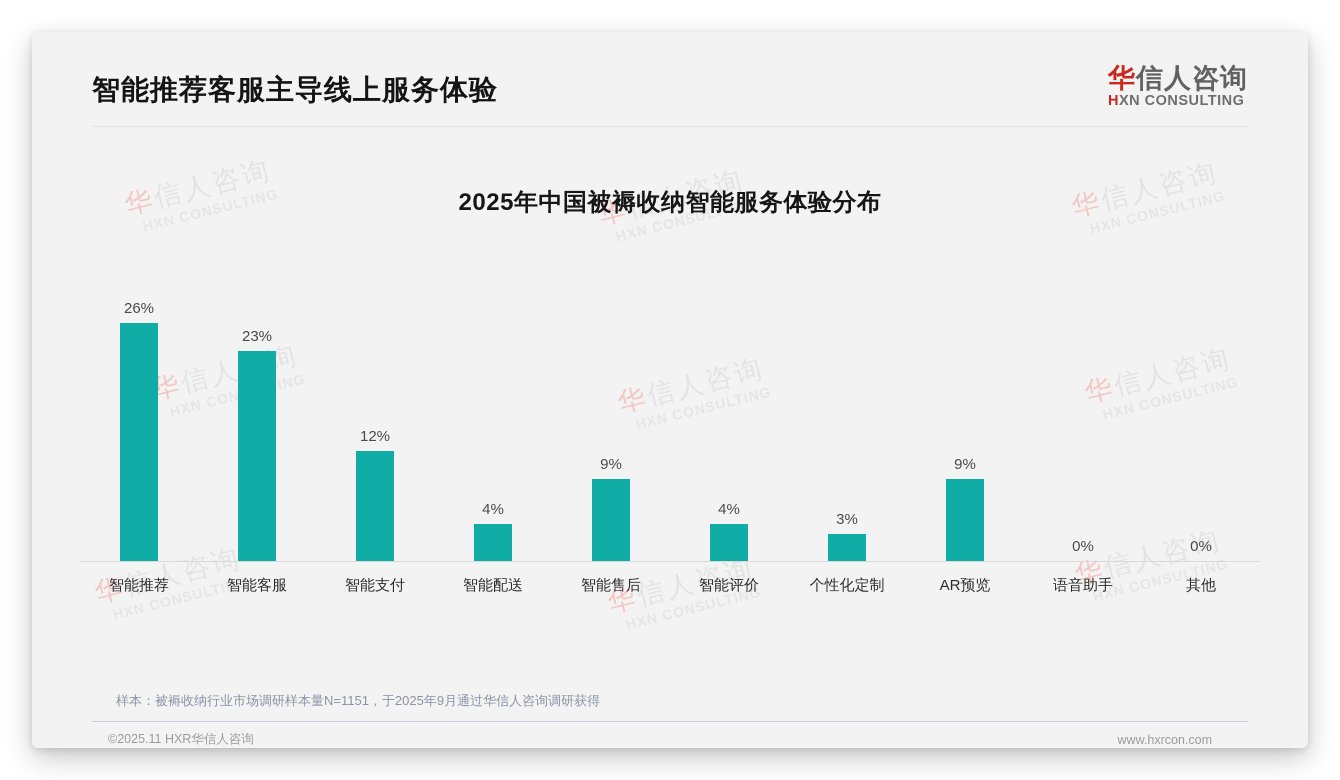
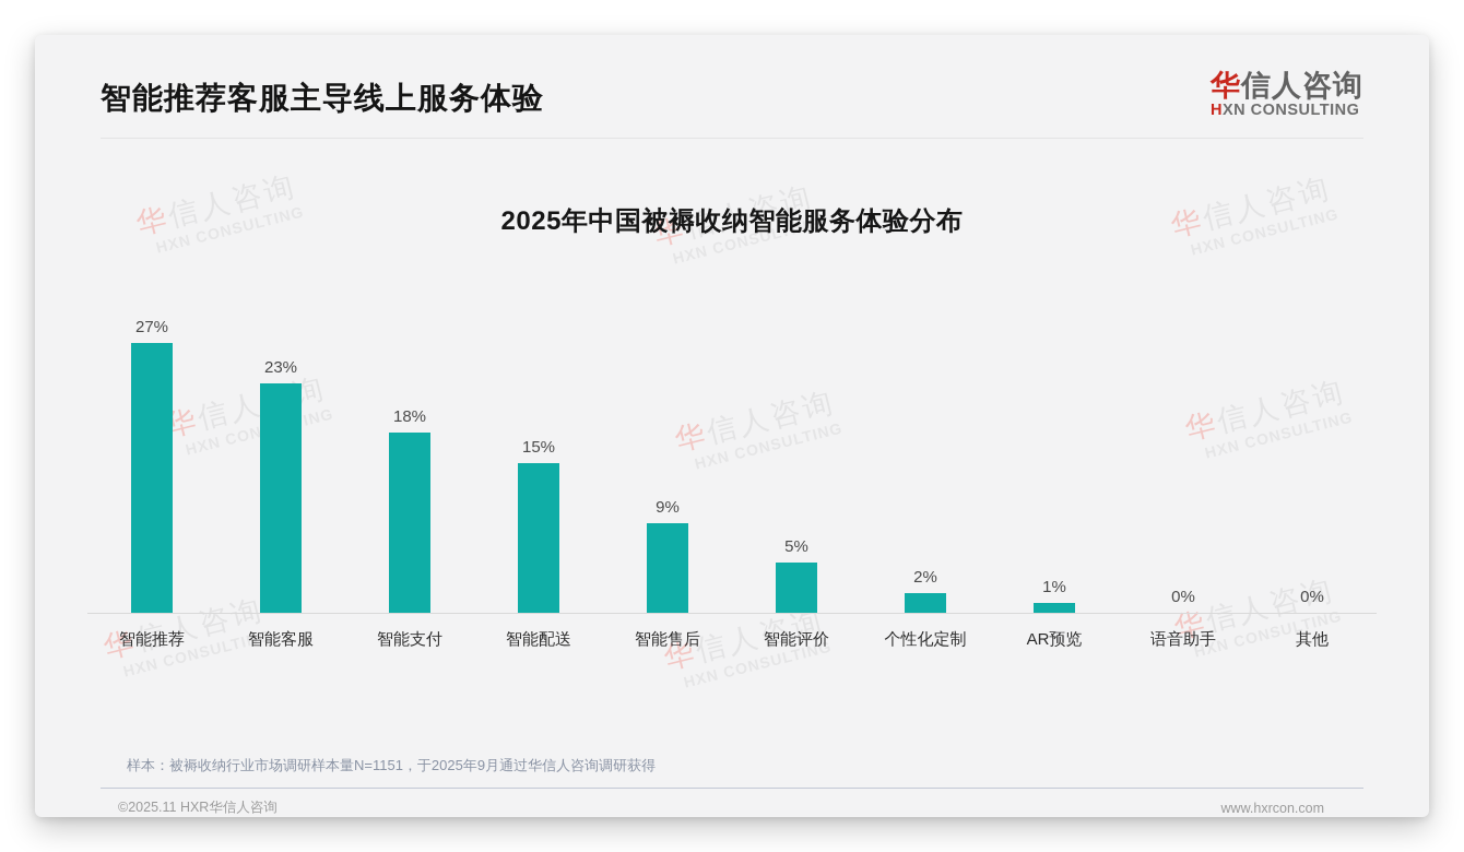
智能推荐: 26% -> 27%
智能支付: 12% -> 18%
智能配送: 4% -> 15%
智能评价: 4% -> 5%
个性化定制: 3% -> 2%
AR预览: 9% -> 1%
